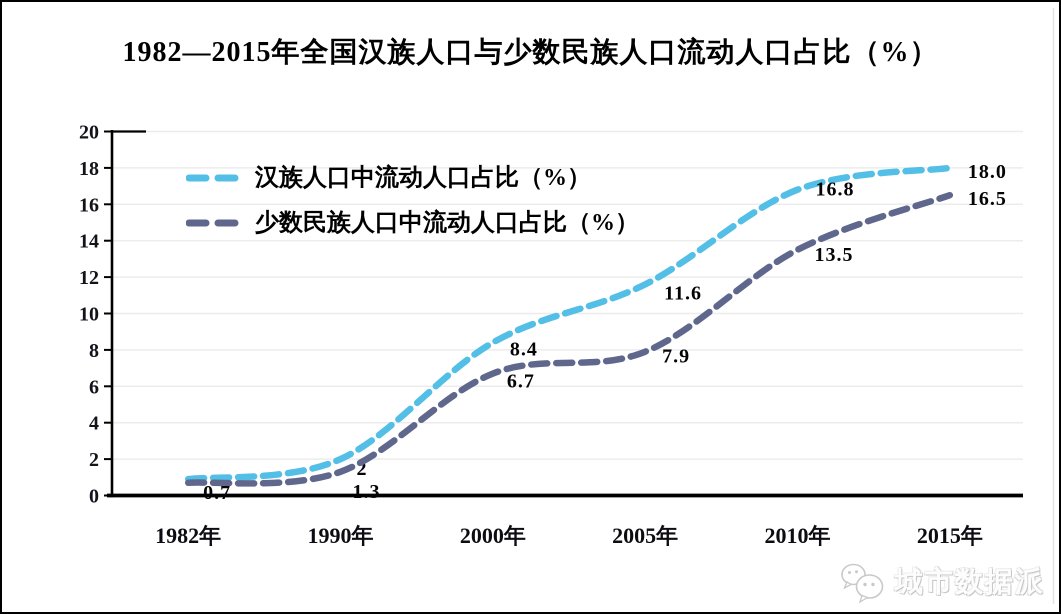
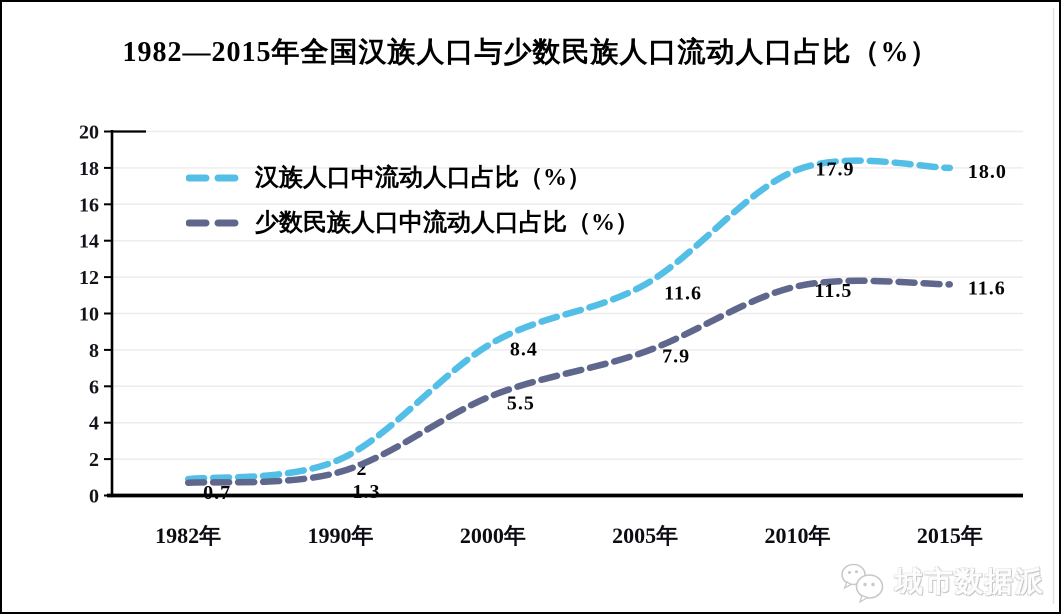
少数民族人口中流动人口占比（%）/2000年: 6.7 -> 5.5
汉族人口中流动人口占比（%）/2010年: 16.8 -> 17.9
少数民族人口中流动人口占比（%）/2010年: 13.5 -> 11.5
少数民族人口中流动人口占比（%）/2015年: 16.5 -> 11.6
